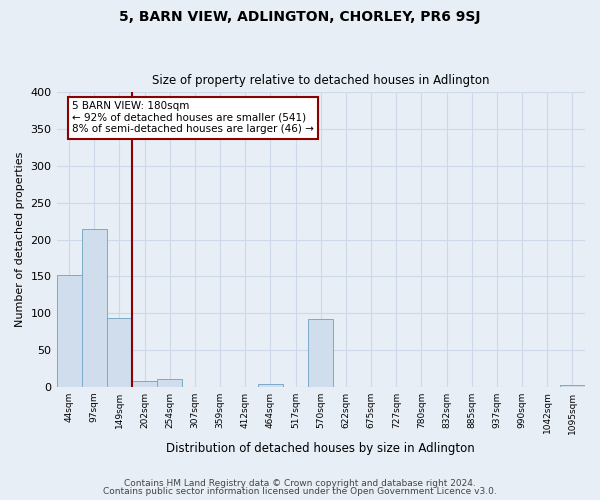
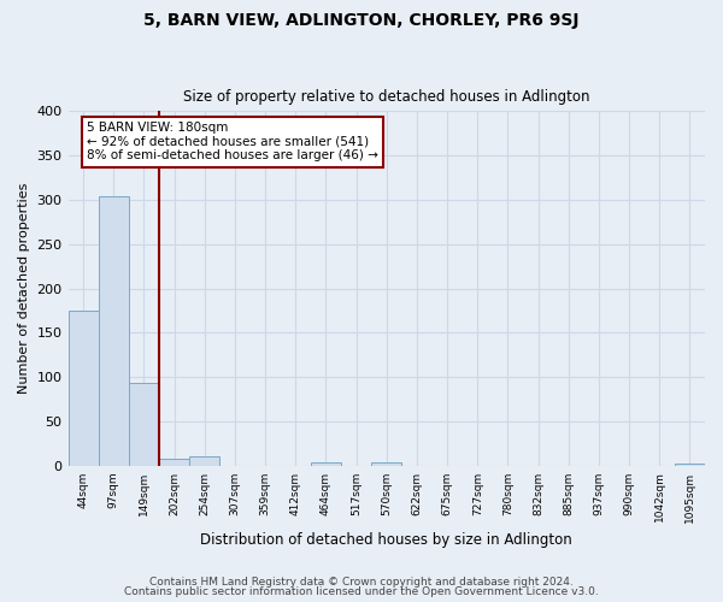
44sqm: 152 -> 175
97sqm: 214 -> 304
570sqm: 92 -> 3
